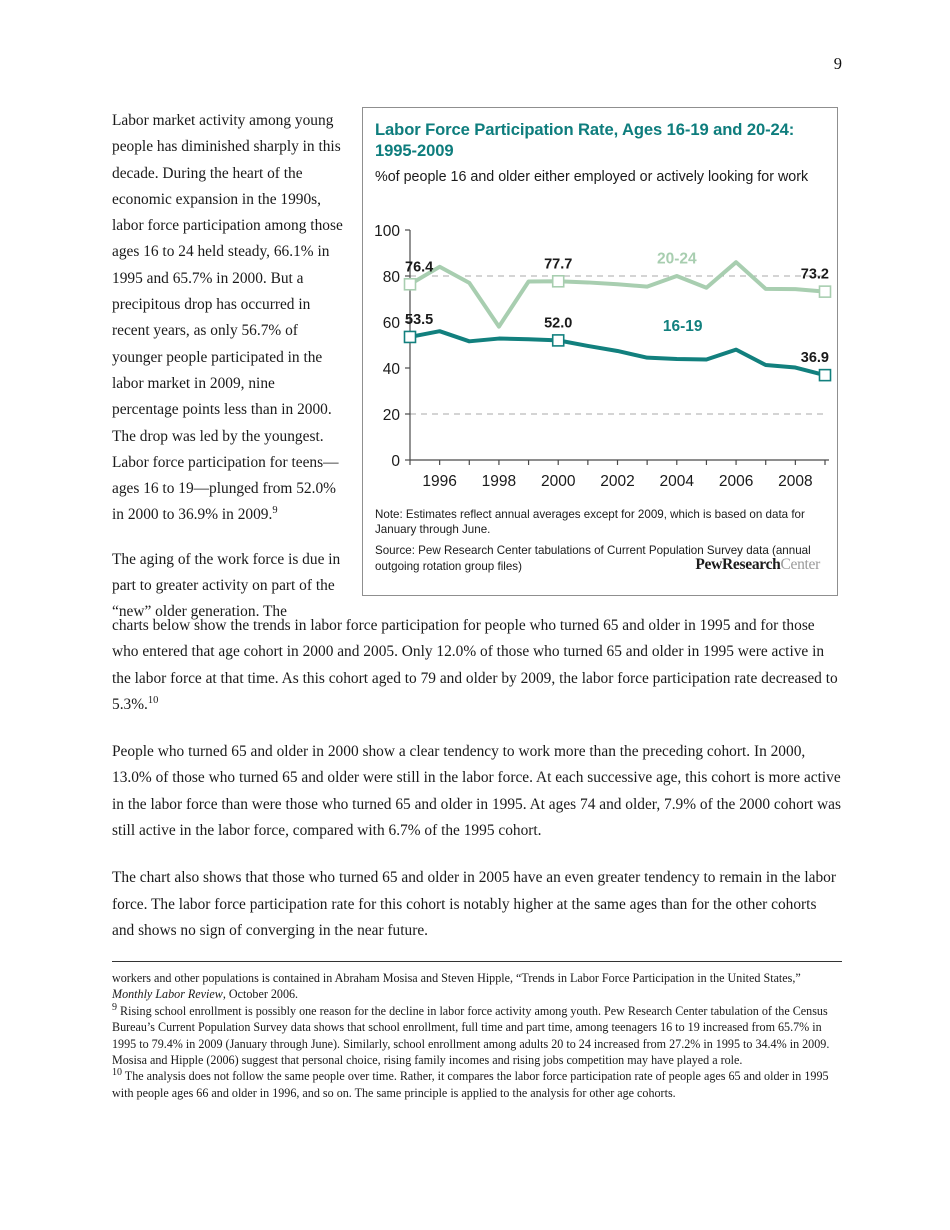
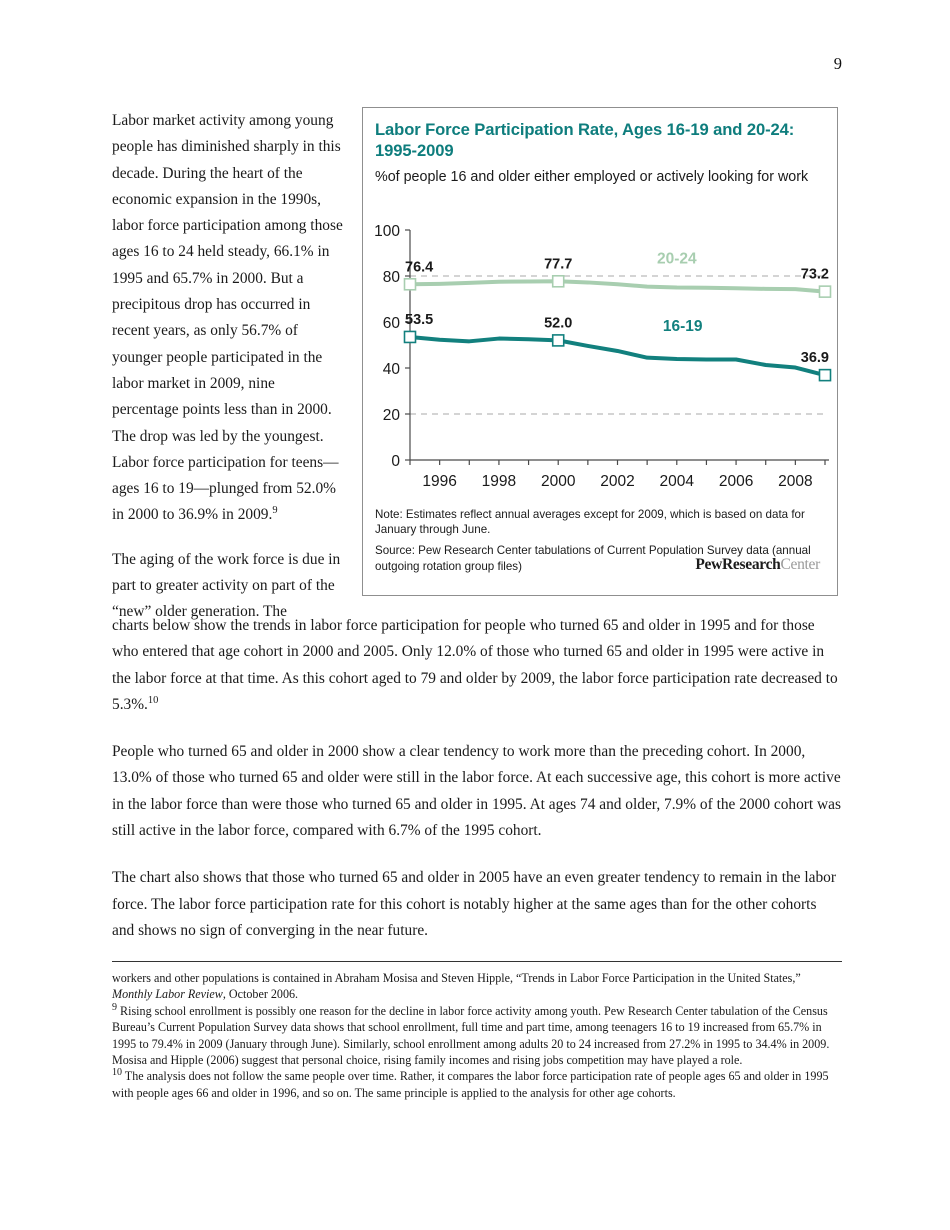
20-24/1996: 84 -> 77
16-19/1996: 56 -> 52
20-24/1998: 58 -> 78
20-24/2004: 80 -> 75
20-24/2006: 86 -> 75
16-19/2006: 48 -> 44
